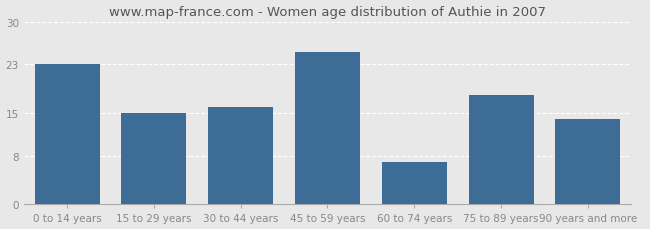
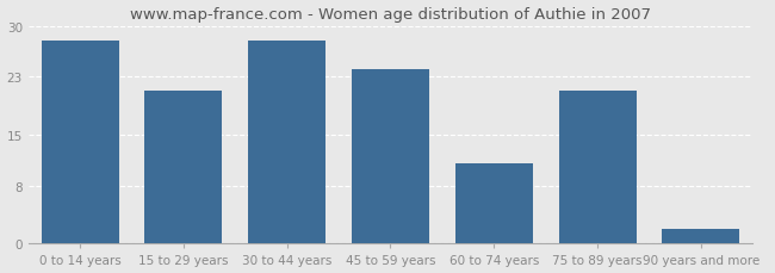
0 to 14 years: 23 -> 28
15 to 29 years: 15 -> 21
30 to 44 years: 16 -> 28
45 to 59 years: 25 -> 24
60 to 74 years: 7 -> 11
75 to 89 years: 18 -> 21
90 years and more: 14 -> 2
